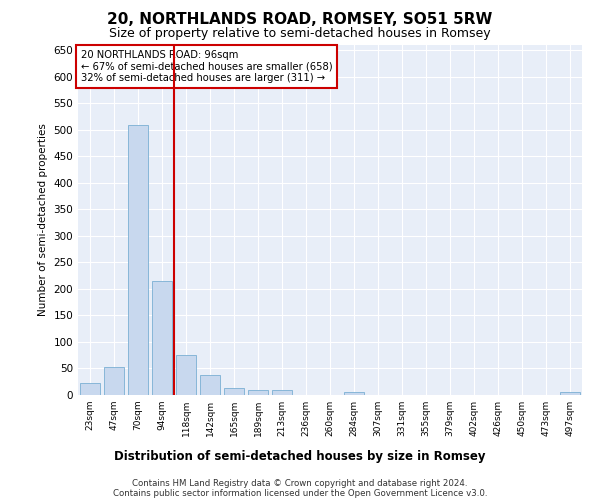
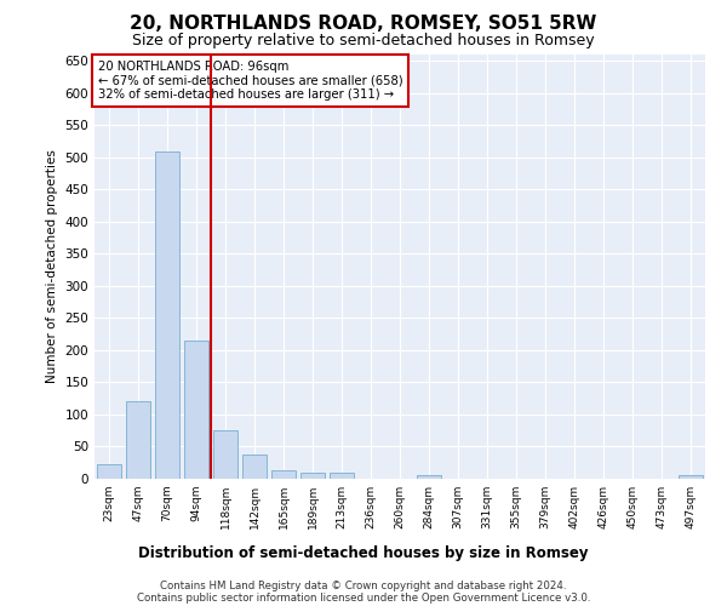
47sqm: 52 -> 120
